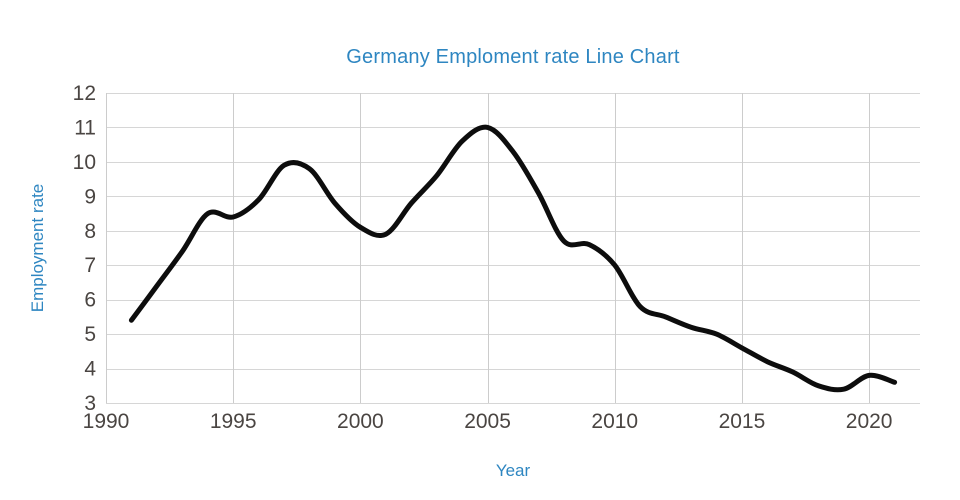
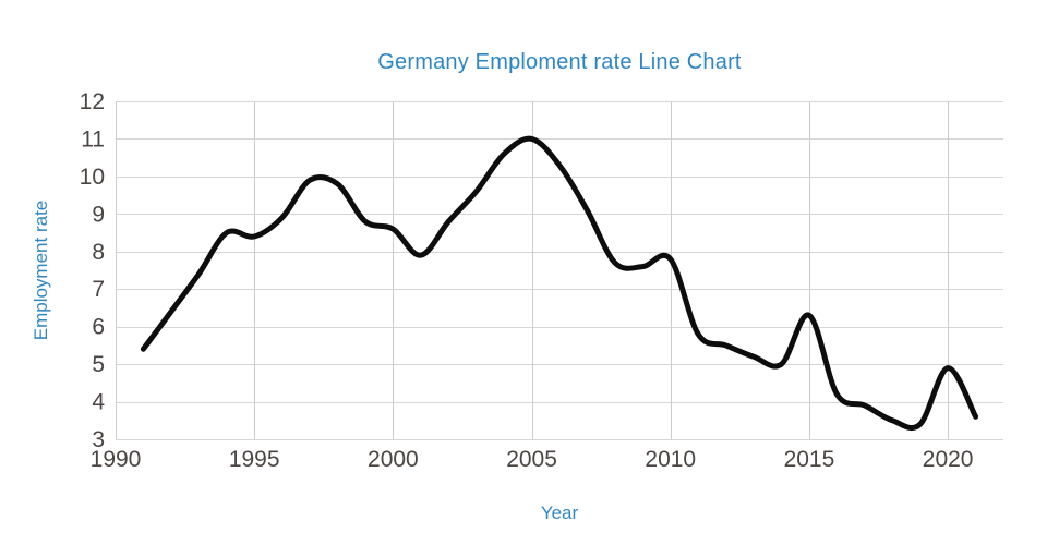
2000: 8.1 -> 8.6
2010: 7.0 -> 7.8
2015: 4.6 -> 6.3
2020: 3.8 -> 4.9
